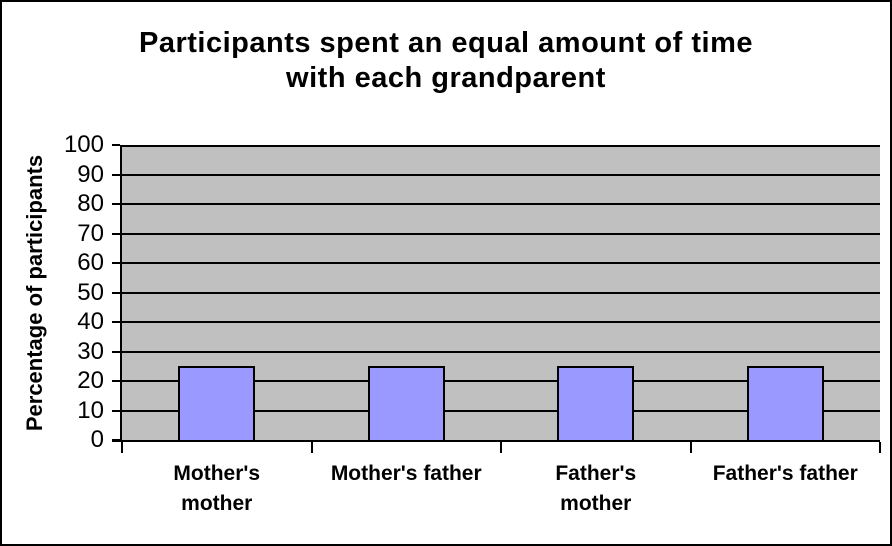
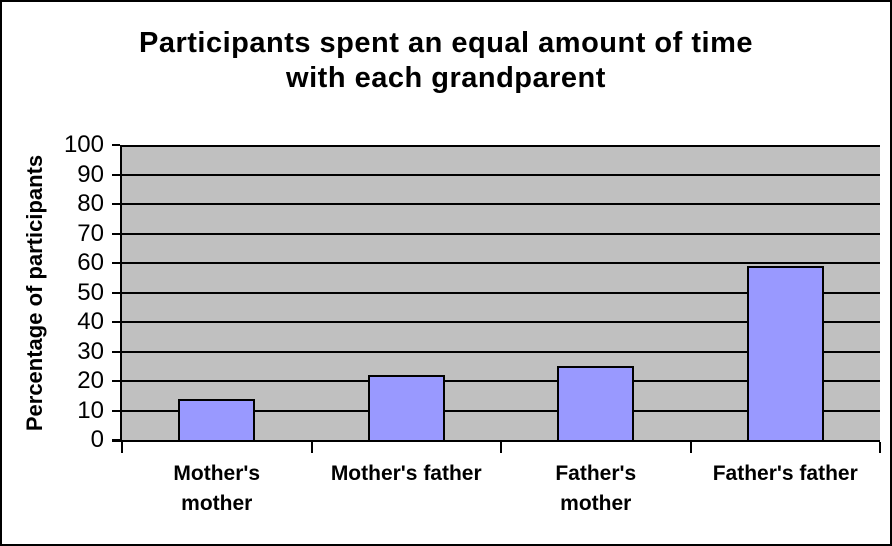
Mother's mother: 25 -> 14
Mother's father: 25 -> 22
Father's father: 25 -> 59
